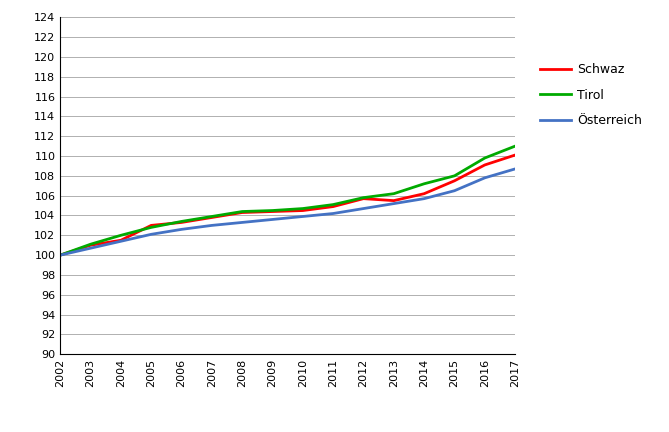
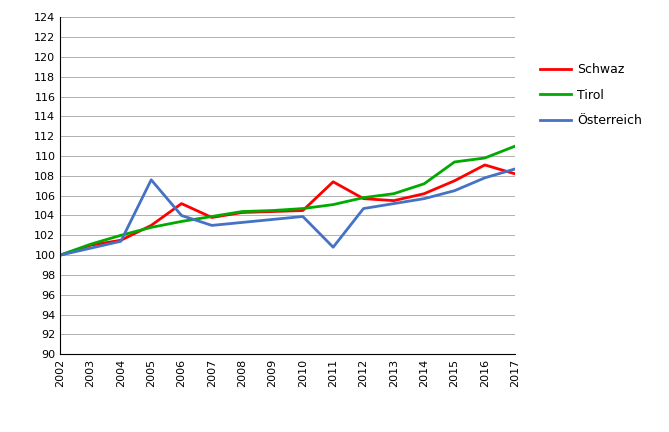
Österreich/2005: 102.1 -> 107.6
Schwaz/2006: 103.3 -> 105.2
Österreich/2006: 102.6 -> 104.0
Schwaz/2011: 104.9 -> 107.4
Österreich/2011: 104.2 -> 100.8
Tirol/2015: 108.0 -> 109.4
Schwaz/2017: 110.1 -> 108.2
